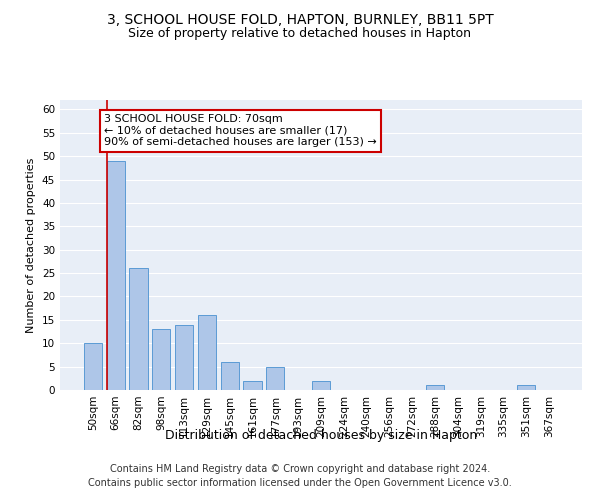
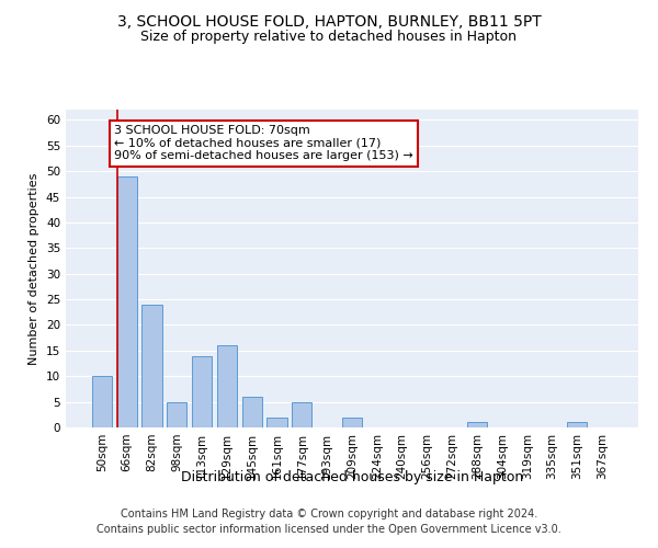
82sqm: 26 -> 24
98sqm: 13 -> 5
